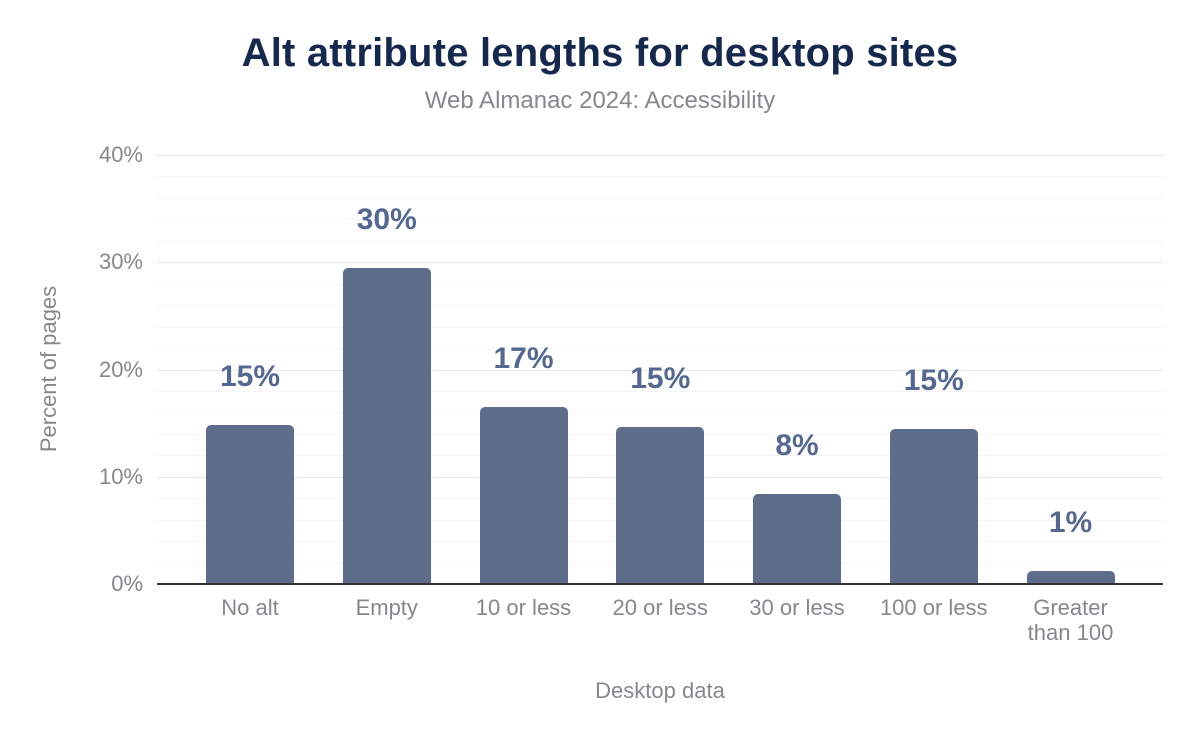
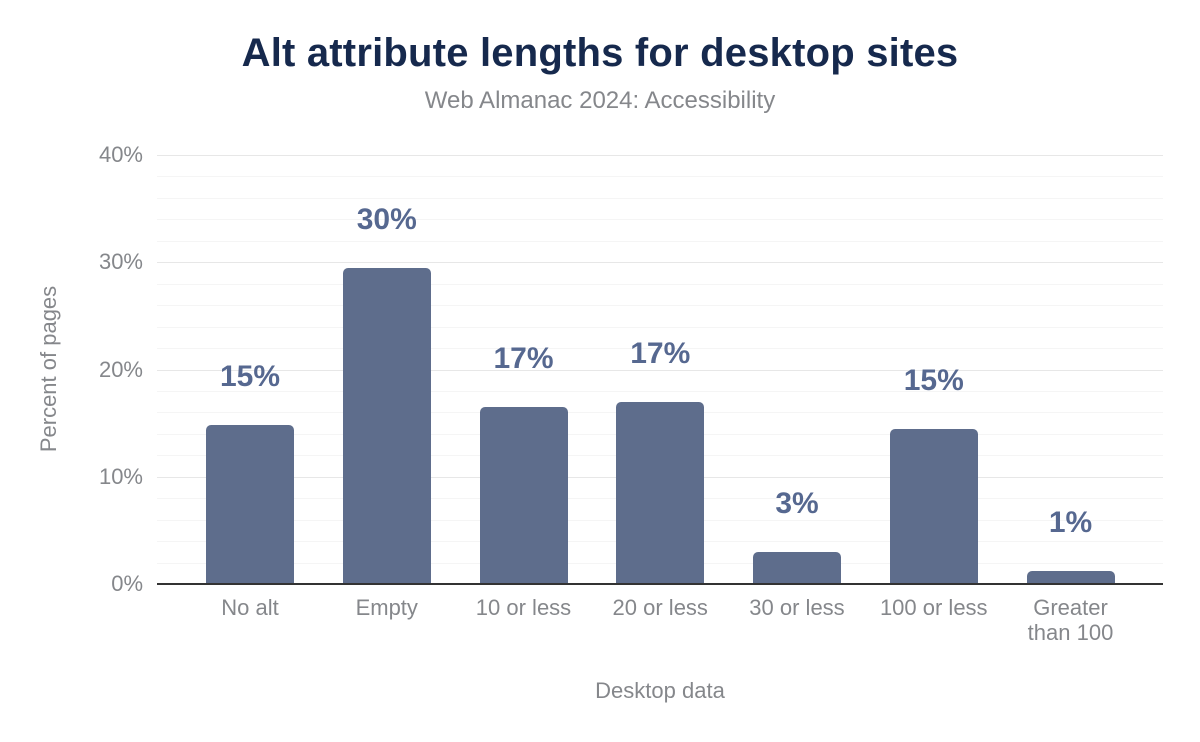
20 or less: 15% -> 17%
30 or less: 8% -> 3%
